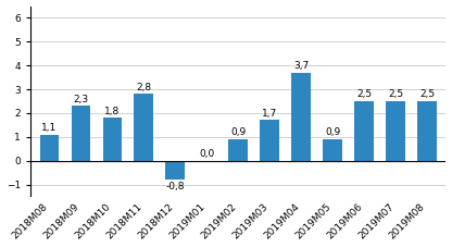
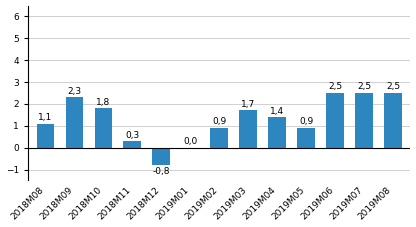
2018M11: 2,8 -> 0,3
2019M04: 3,7 -> 1,4
